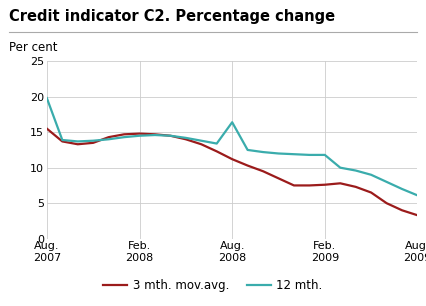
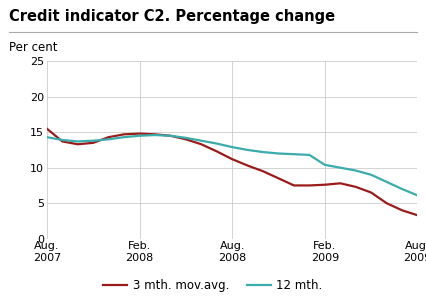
12 mth./Aug. 2007: 19.8 -> 14.3
12 mth./Aug. 2008: 16.4 -> 12.9
12 mth./Feb. 2009: 11.8 -> 10.4
